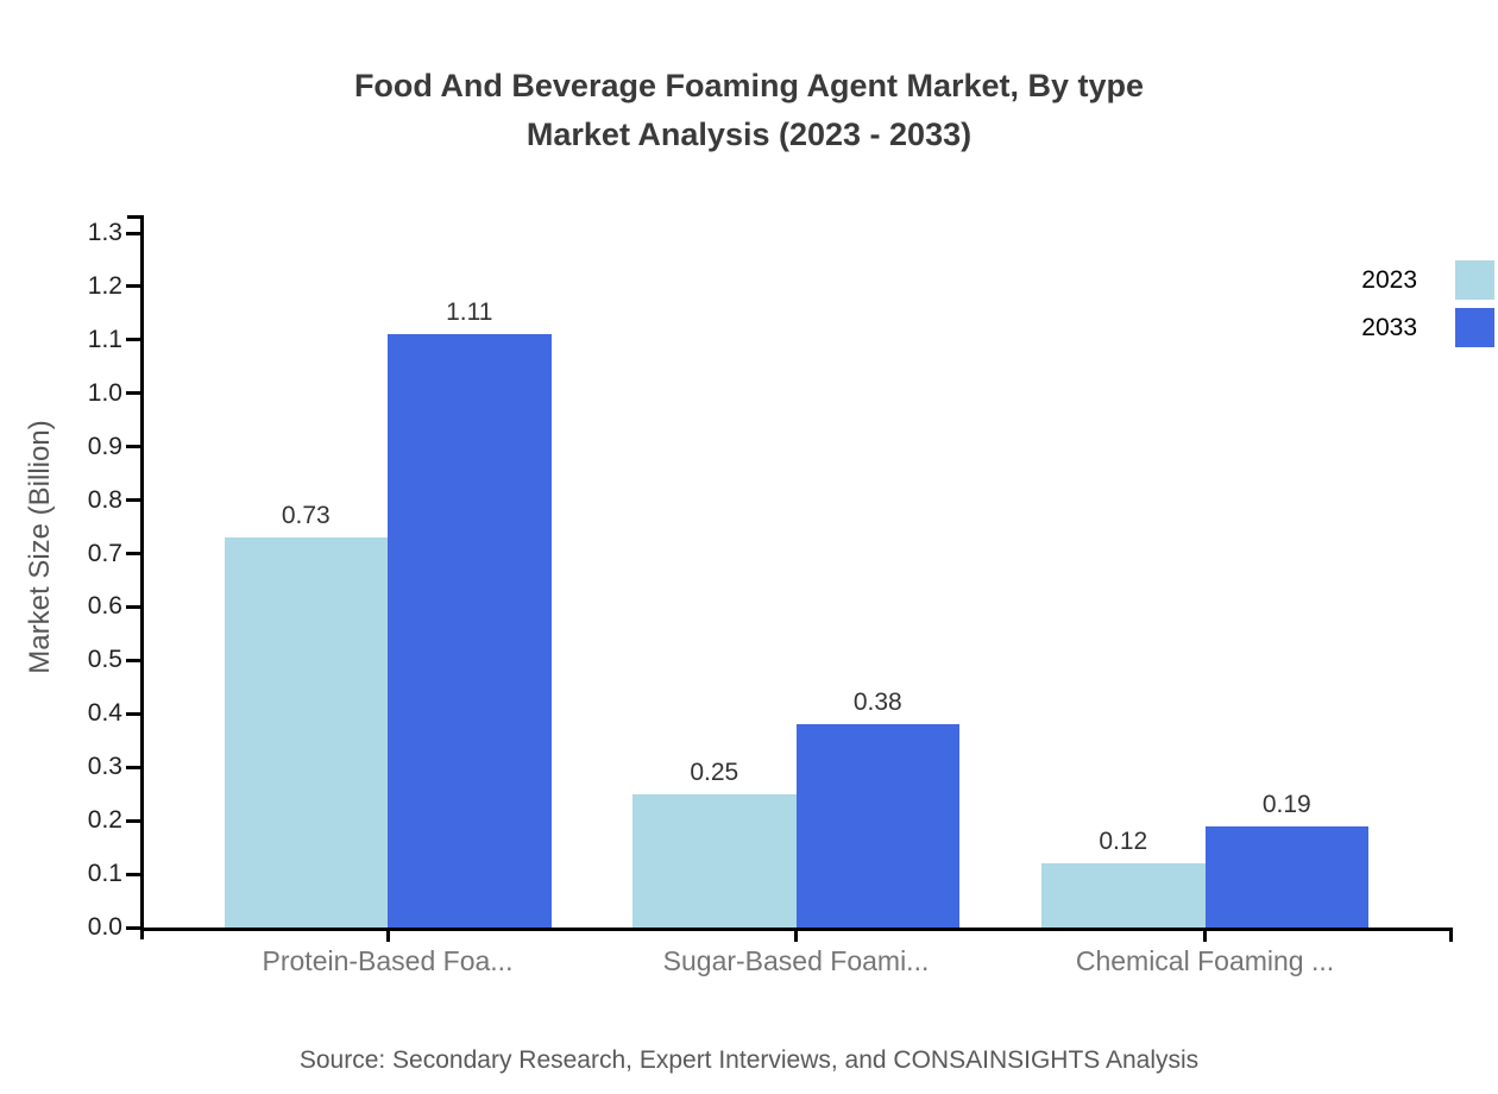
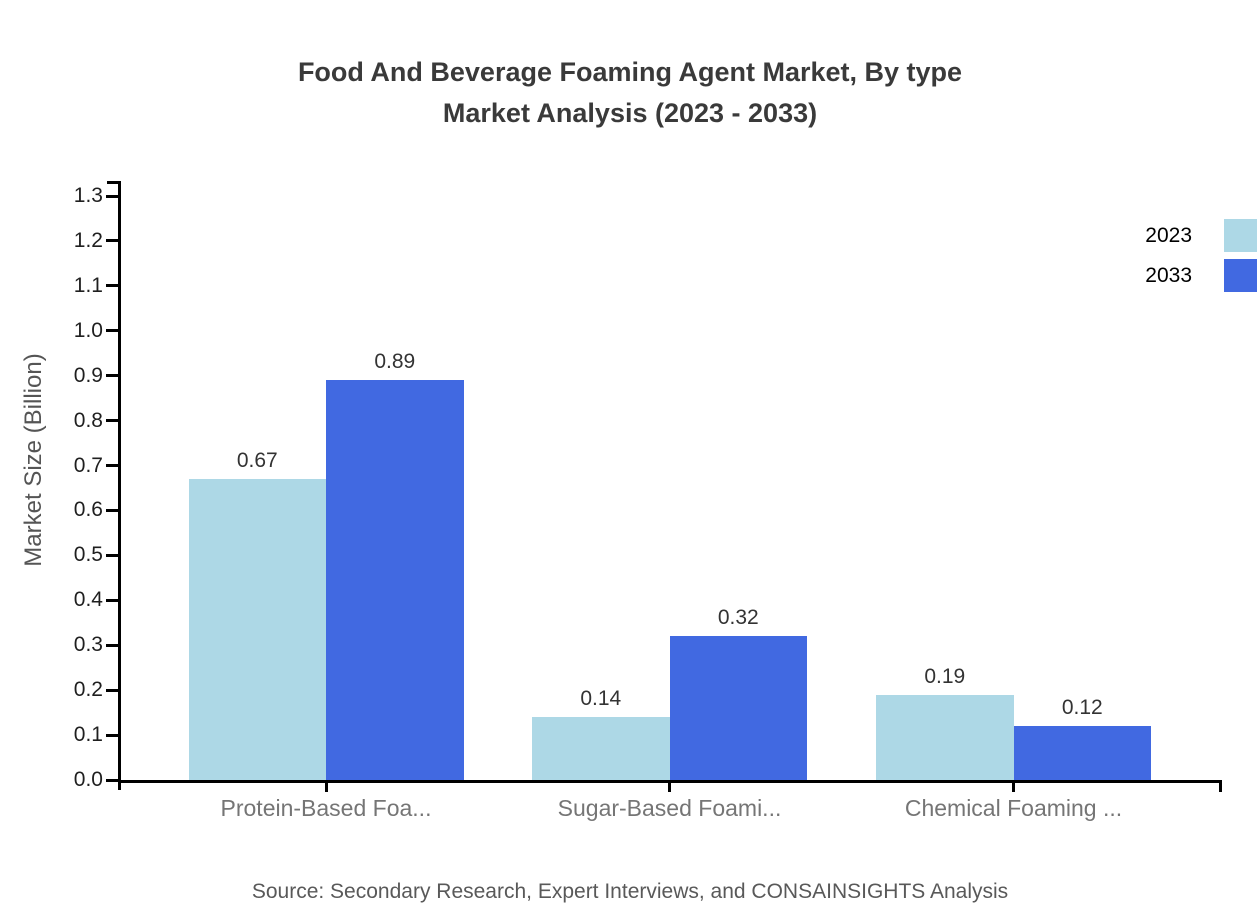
2023/Protein-Based Foa...: 0.73 -> 0.67
2033/Protein-Based Foa...: 1.11 -> 0.89
2023/Sugar-Based Foami...: 0.25 -> 0.14
2033/Sugar-Based Foami...: 0.38 -> 0.32
2023/Chemical Foaming ...: 0.12 -> 0.19
2033/Chemical Foaming ...: 0.19 -> 0.12
